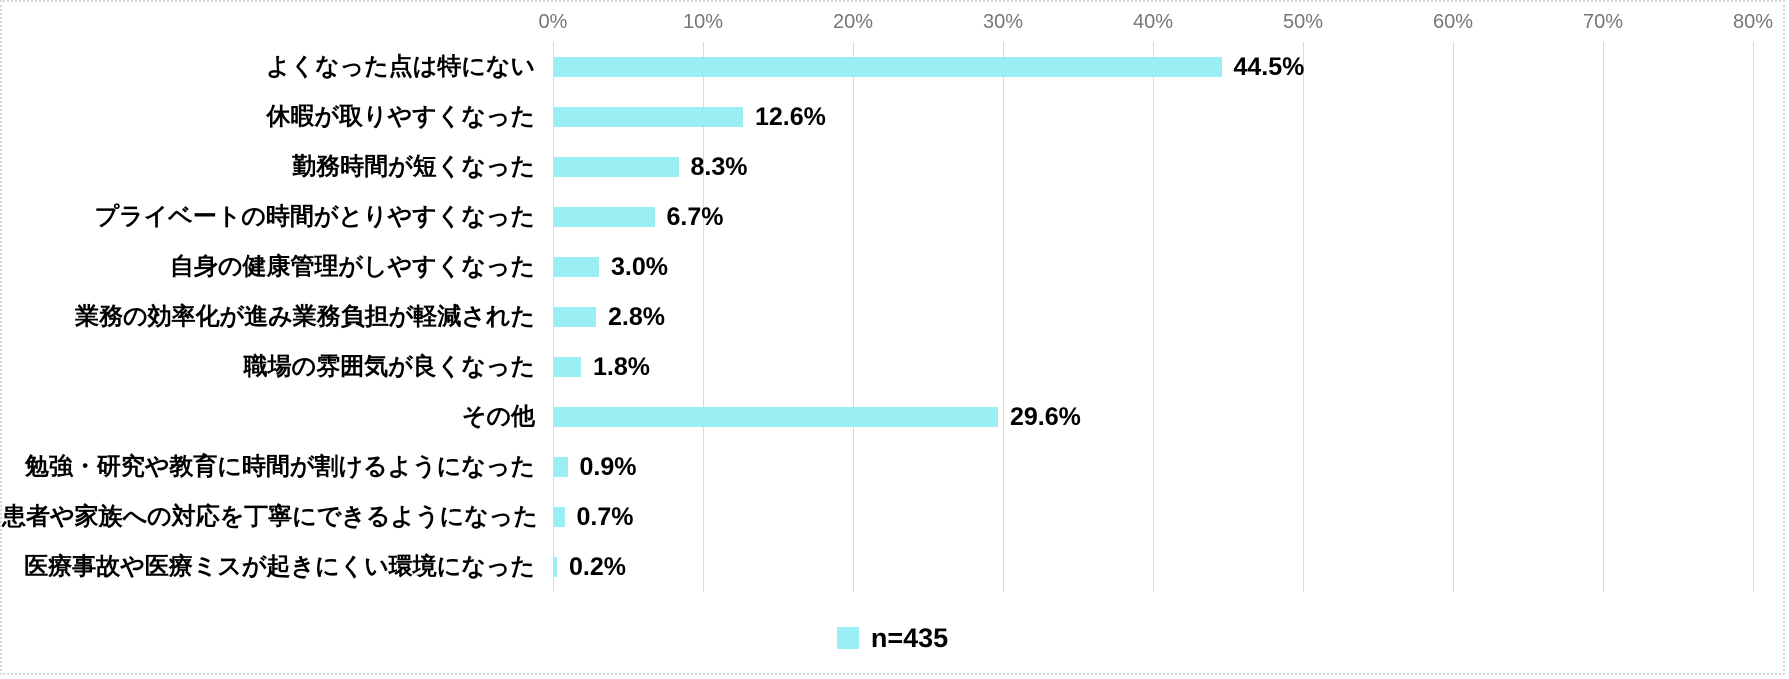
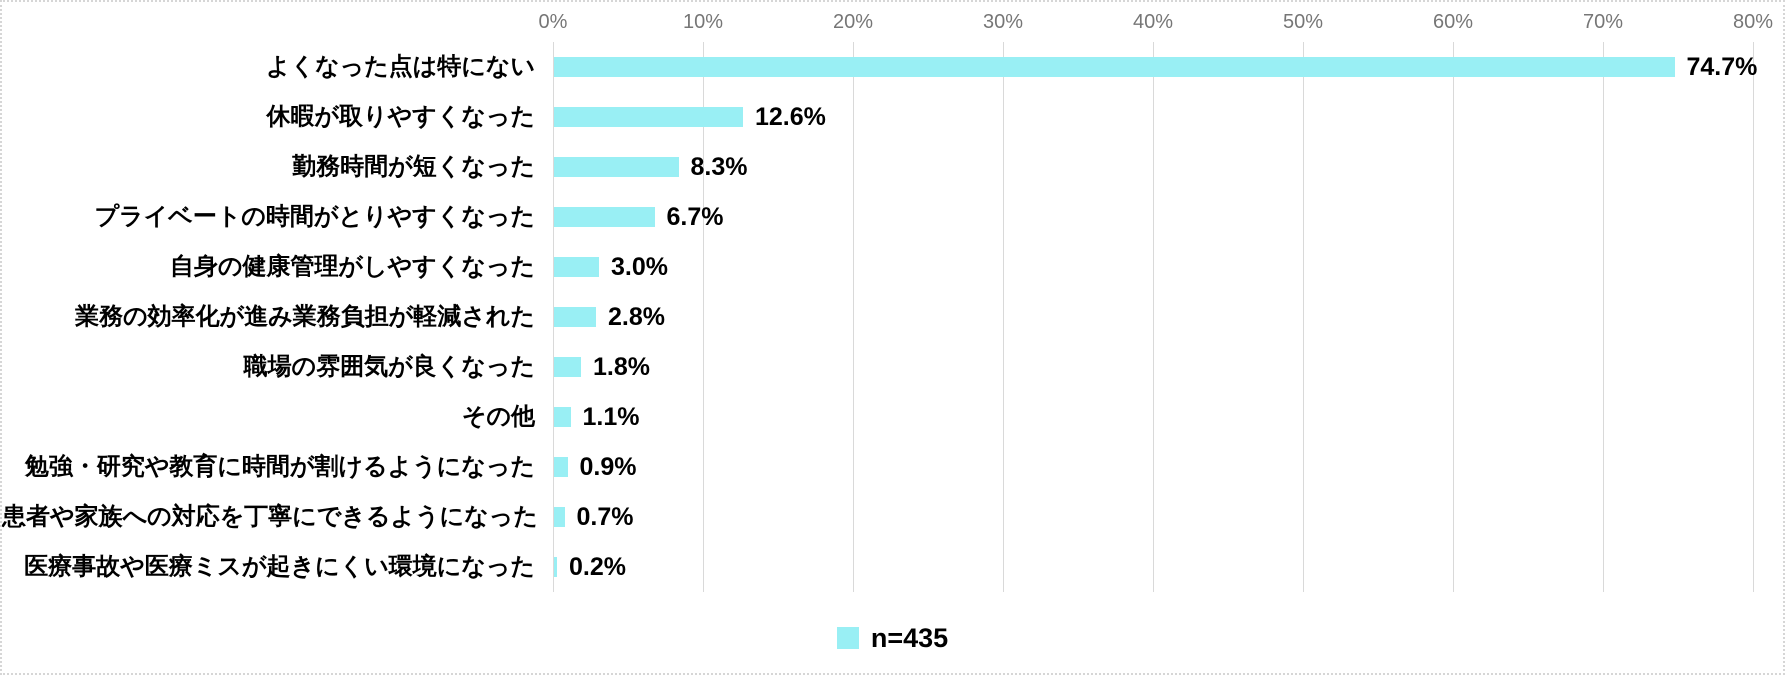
よくなった点は特にない: 44.5% -> 74.7%
その他: 29.6% -> 1.1%
